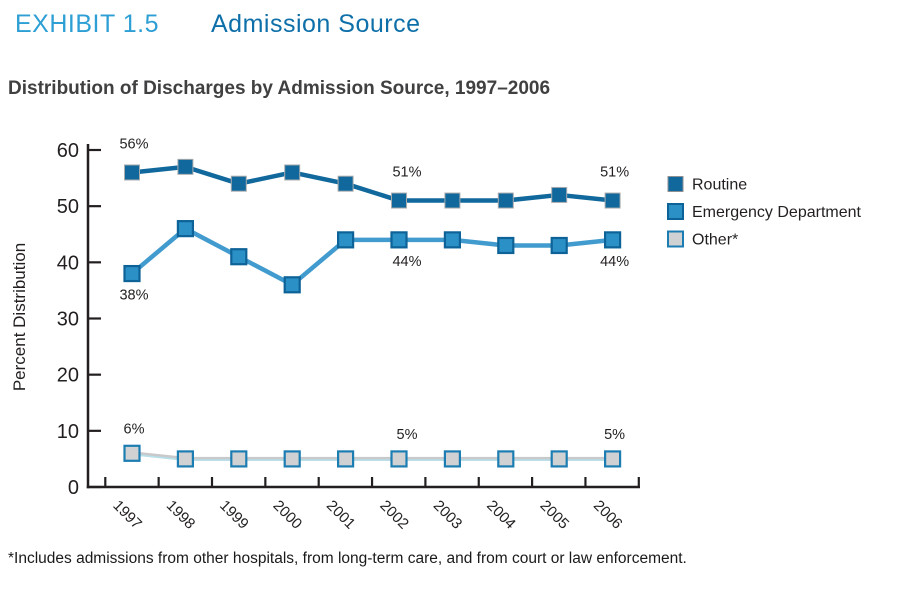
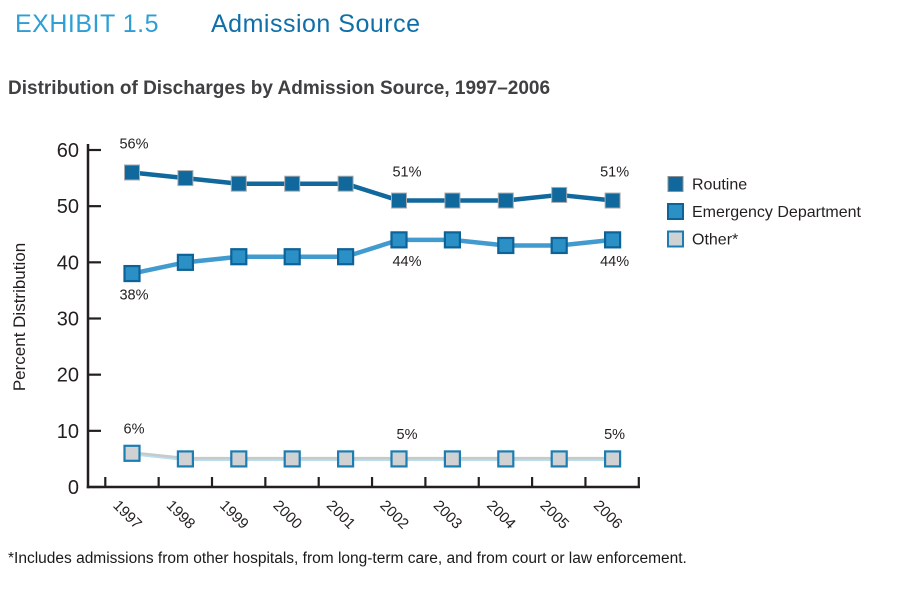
Routine/1998: 57 -> 55
Emergency Department/1998: 46 -> 40
Routine/2000: 56 -> 54
Emergency Department/2000: 36 -> 41
Emergency Department/2001: 44 -> 41
